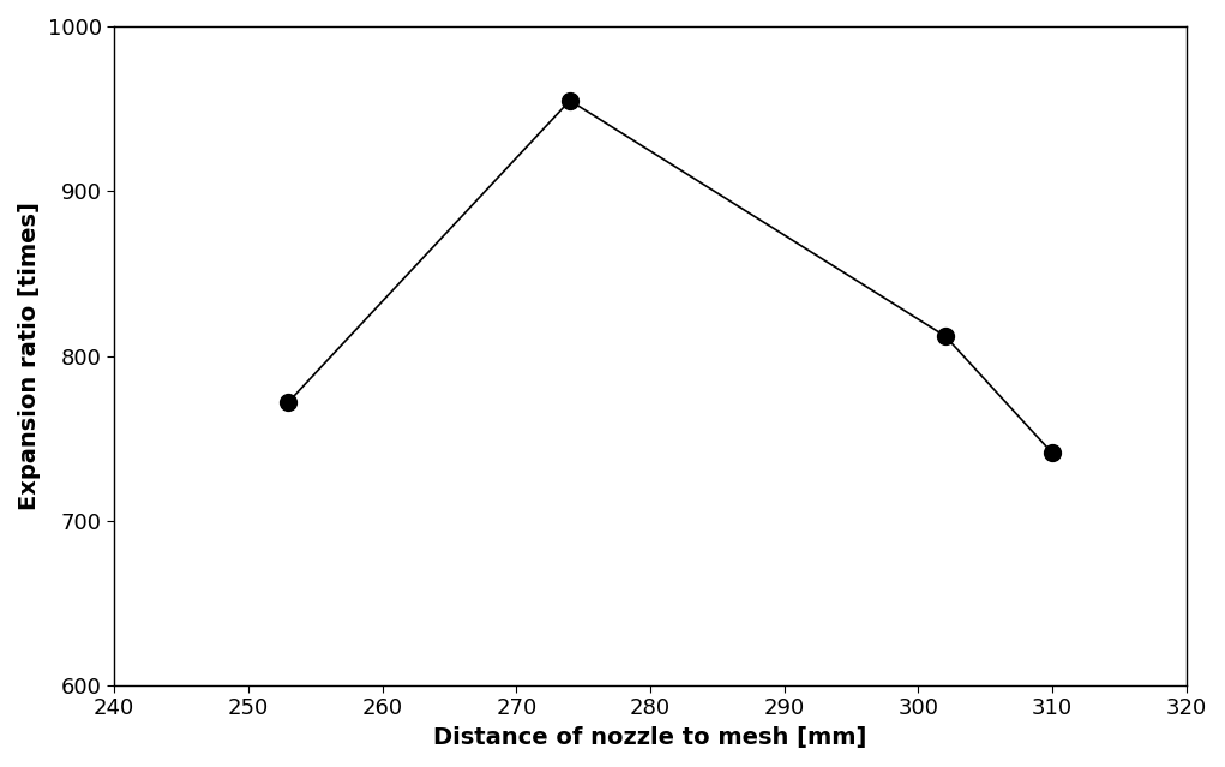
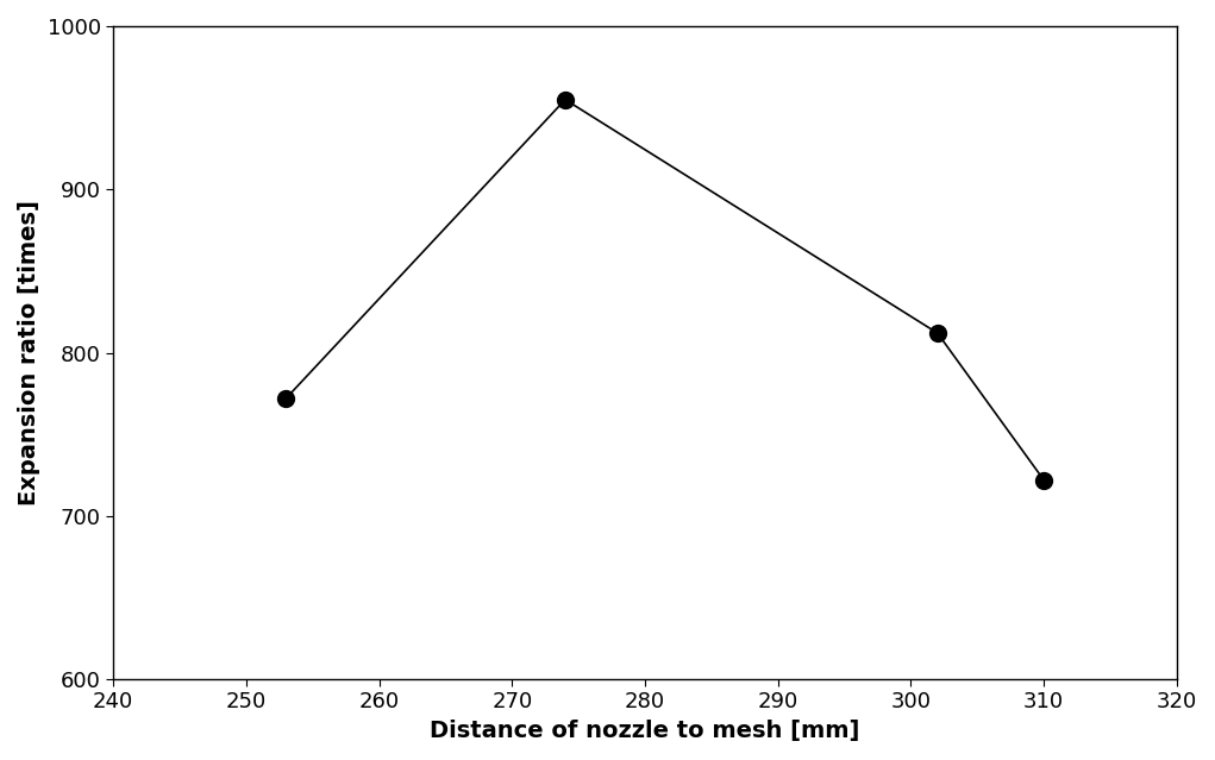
310: 741 -> 722
